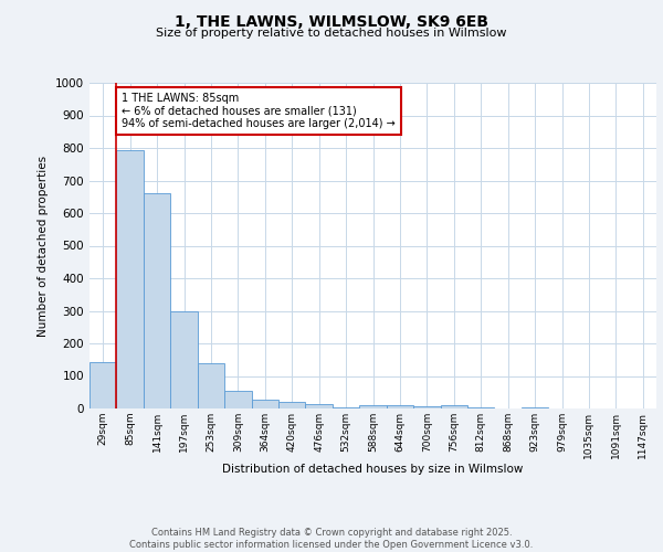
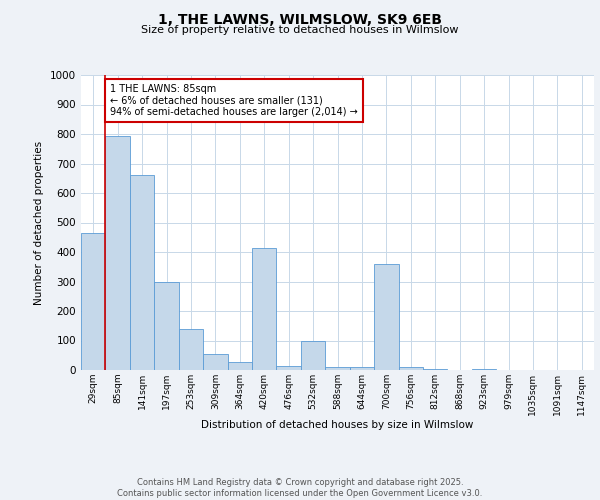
29sqm: 143 -> 465
420sqm: 20 -> 415
532sqm: 5 -> 100
700sqm: 8 -> 360
